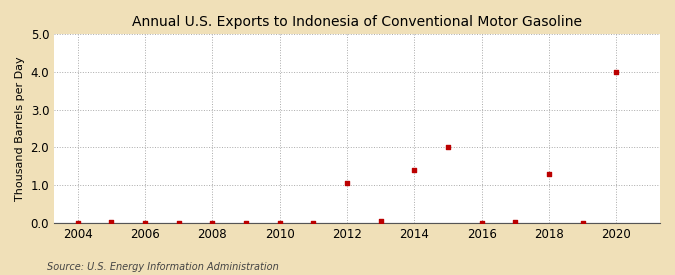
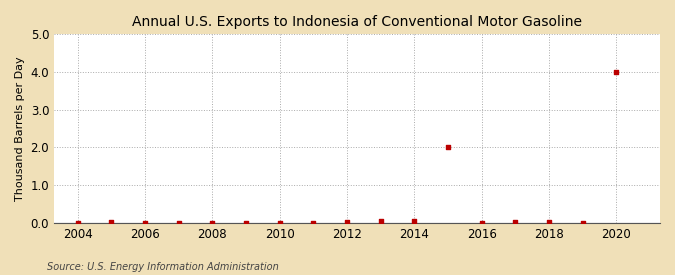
2012: 1.05 -> 0.02
2014: 1.40 -> 0.05
2018: 1.30 -> 0.03
